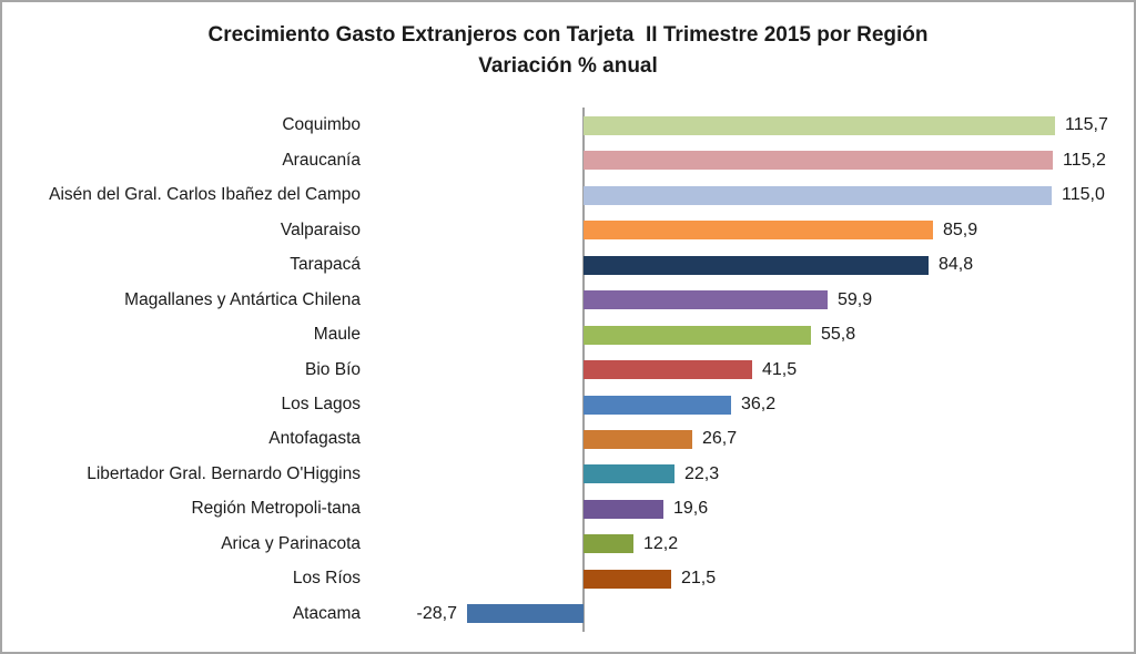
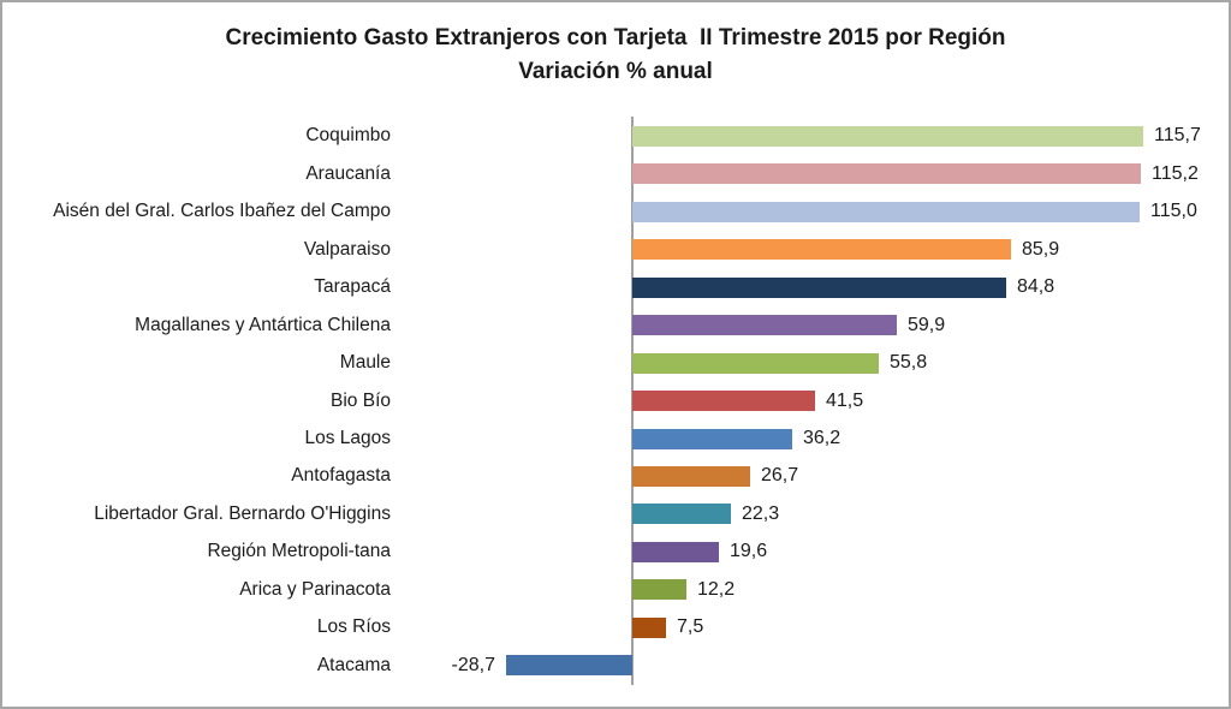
Los Ríos: 21,5 -> 7,5
